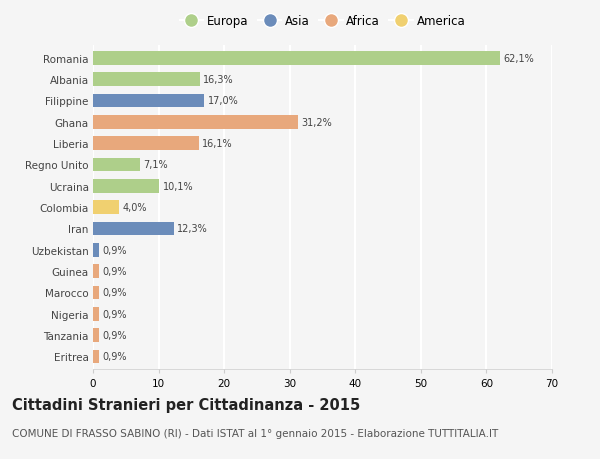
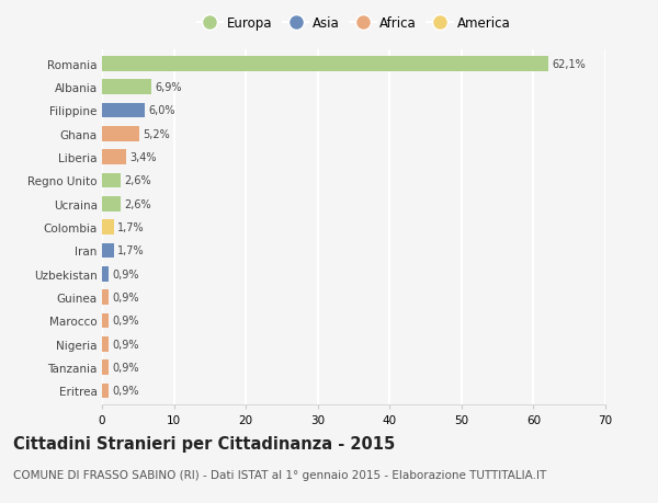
Albania: 16,3% -> 6,9%
Filippine: 17,0% -> 6,0%
Ghana: 31,2% -> 5,2%
Liberia: 16,1% -> 3,4%
Regno Unito: 7,1% -> 2,6%
Ucraina: 10,1% -> 2,6%
Colombia: 4,0% -> 1,7%
Iran: 12,3% -> 1,7%
